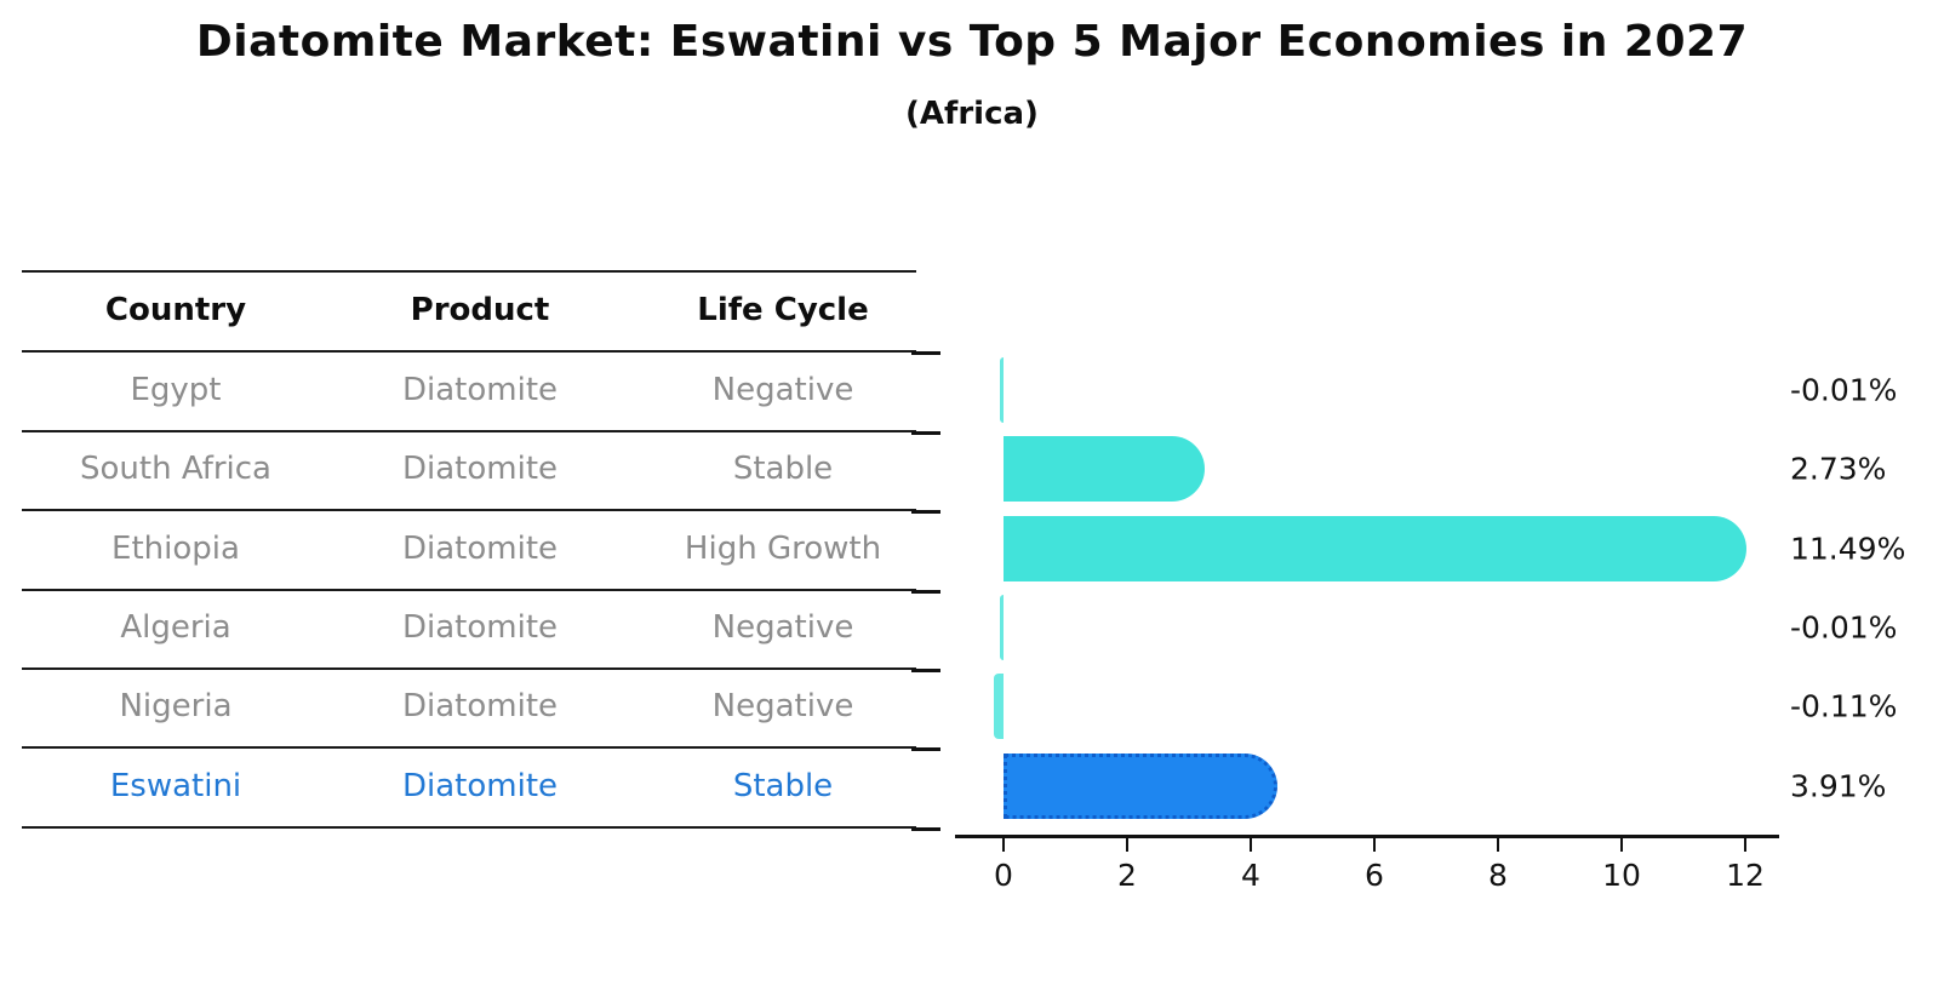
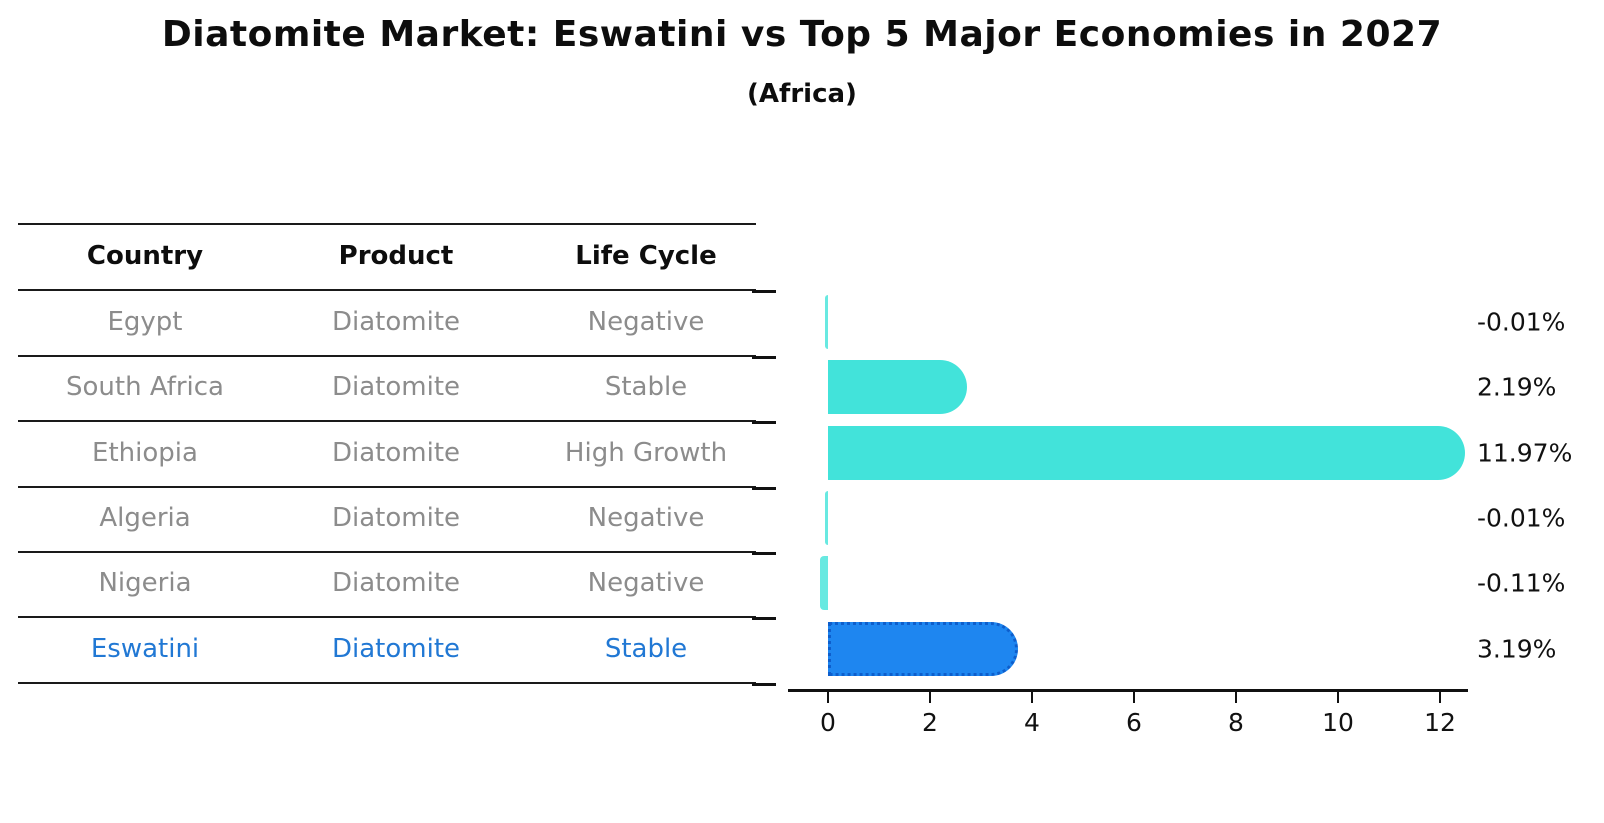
South Africa: 2.73% -> 2.19%
Ethiopia: 11.49% -> 11.97%
Eswatini: 3.91% -> 3.19%
